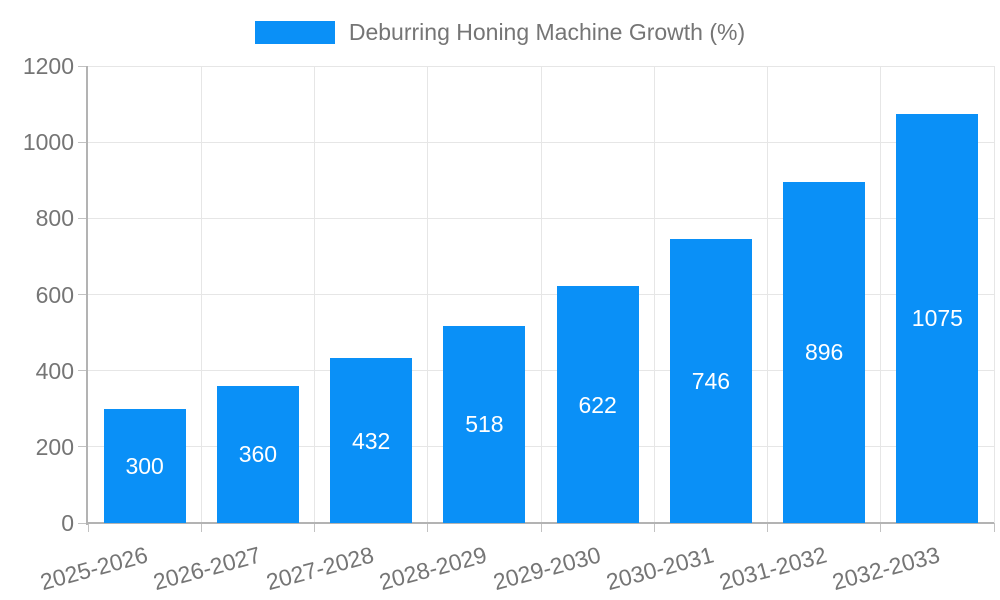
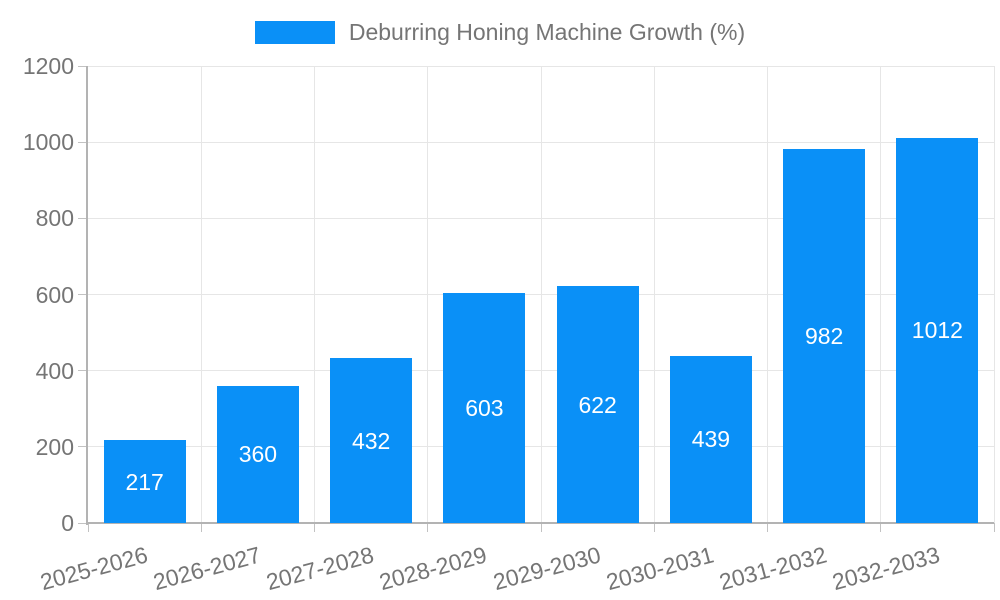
2025-2026: 300 -> 217
2028-2029: 518 -> 603
2030-2031: 746 -> 439
2031-2032: 896 -> 982
2032-2033: 1075 -> 1012
